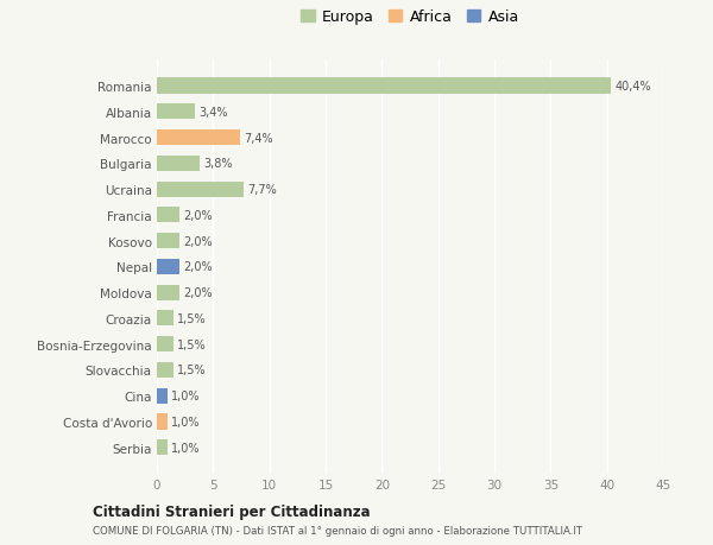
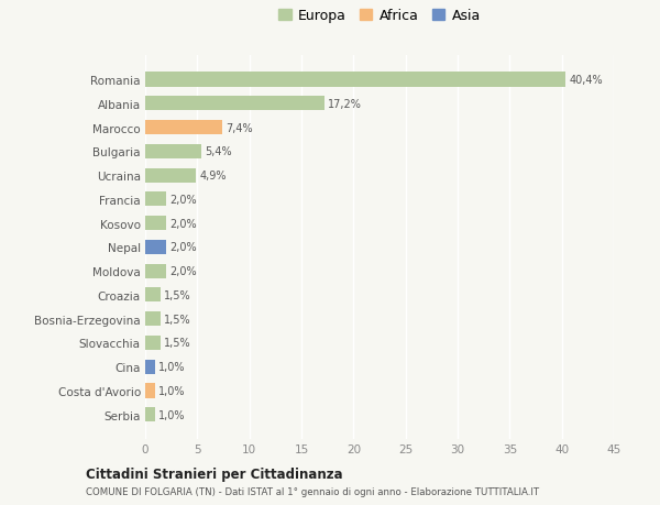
Albania: 3,4% -> 17,2%
Bulgaria: 3,8% -> 5,4%
Ucraina: 7,7% -> 4,9%
